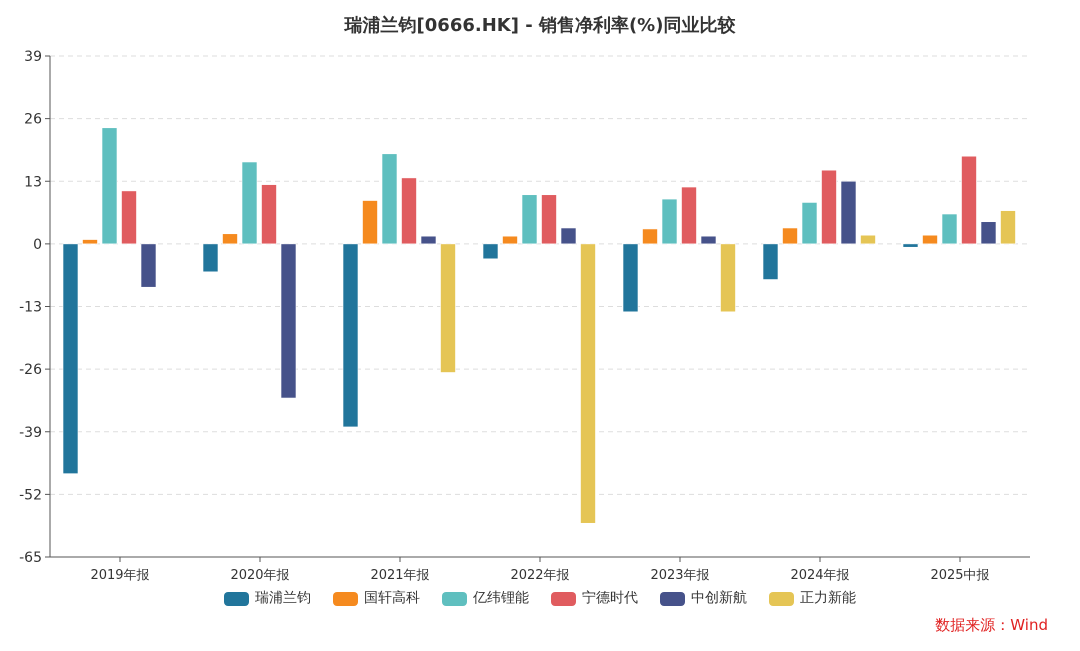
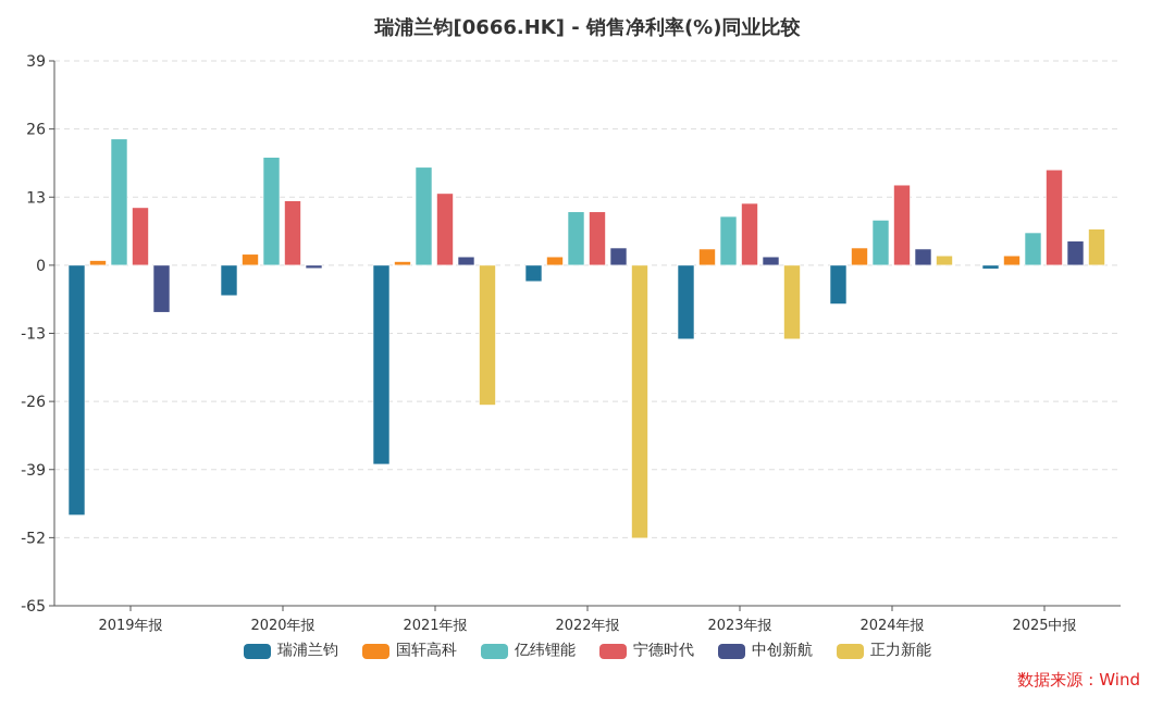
亿纬锂能/2020年报: 17 -> 21
中创新航/2020年报: -32 -> -1
国轩高科/2021年报: 9 -> 1
正力新能/2022年报: -58 -> -52
中创新航/2024年报: 13 -> 3
